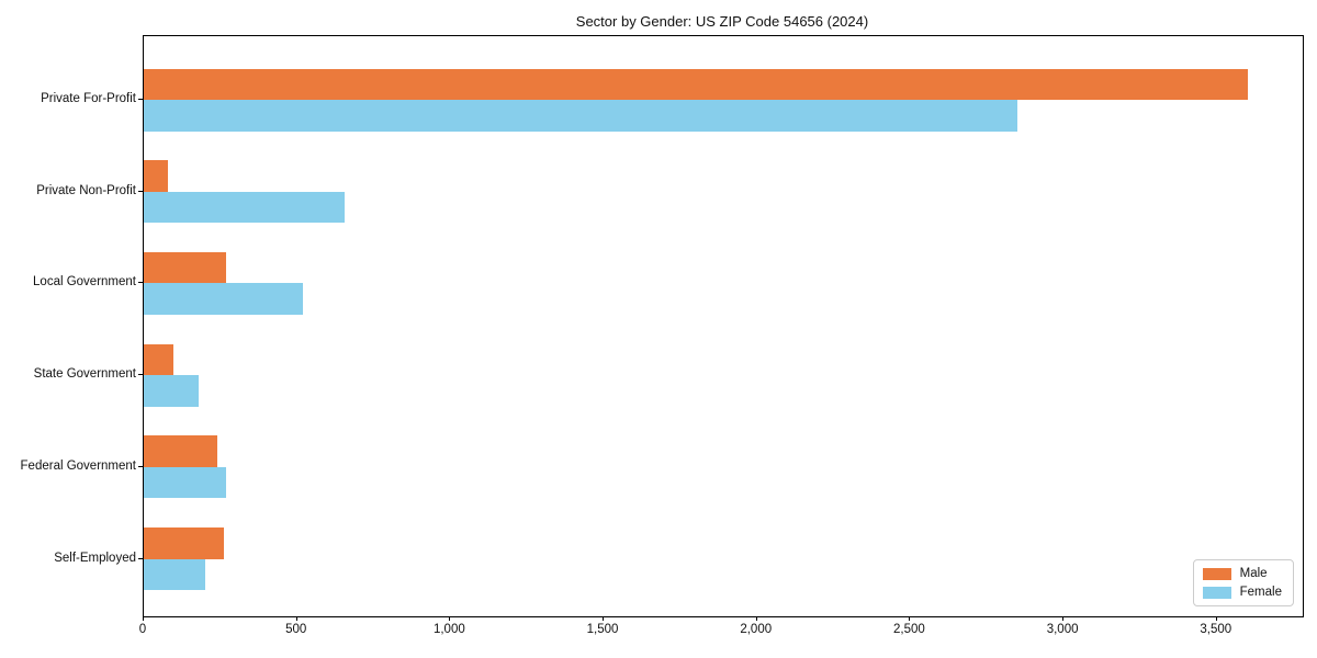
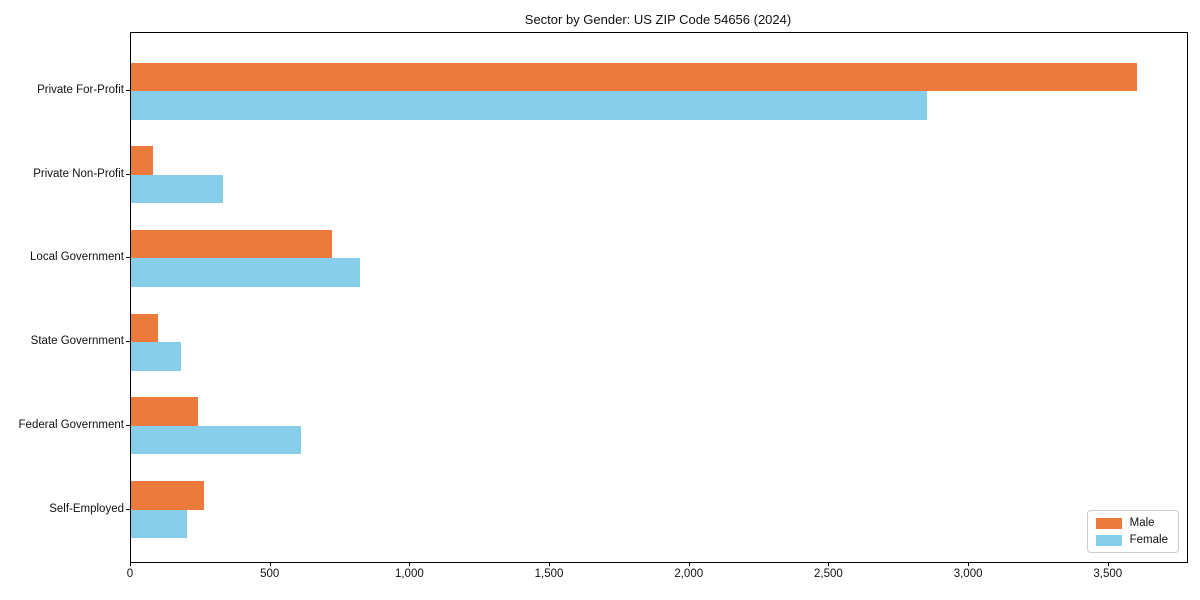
Female/Private Non-Profit: 660 -> 330
Male/Local Government: 270 -> 720
Female/Local Government: 520 -> 820
Female/Federal Government: 270 -> 610
